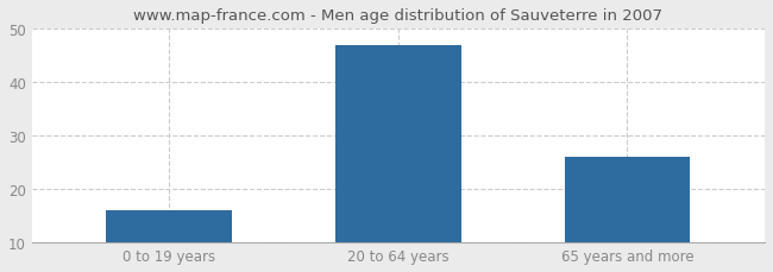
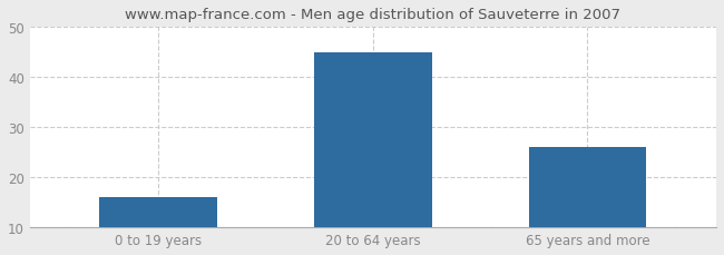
20 to 64 years: 47 -> 45
